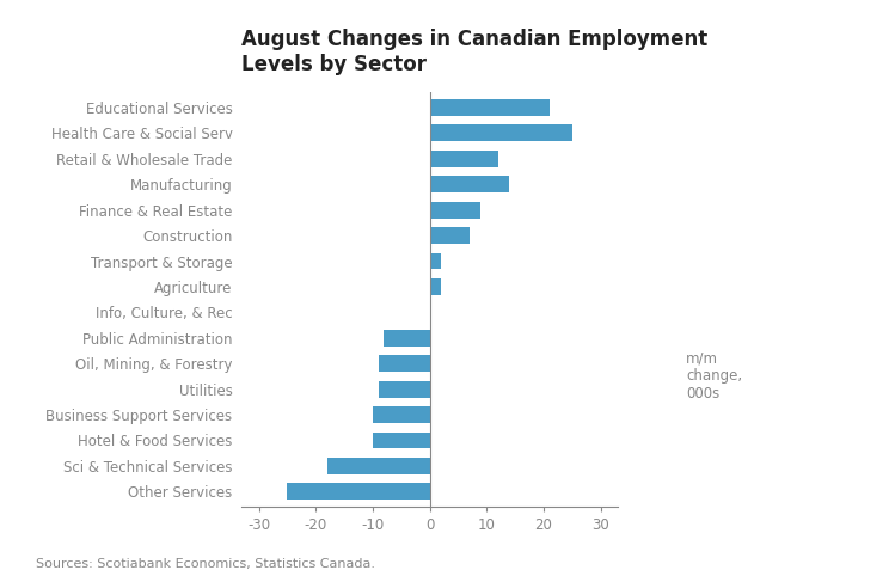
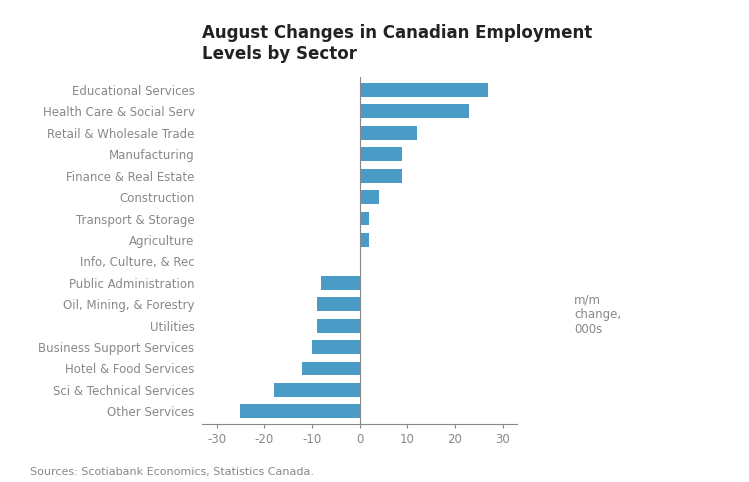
Educational Services: 21 -> 27
Health Care & Social Serv: 25 -> 23
Manufacturing: 14 -> 9
Construction: 7 -> 4
Hotel & Food Services: -10 -> -12
